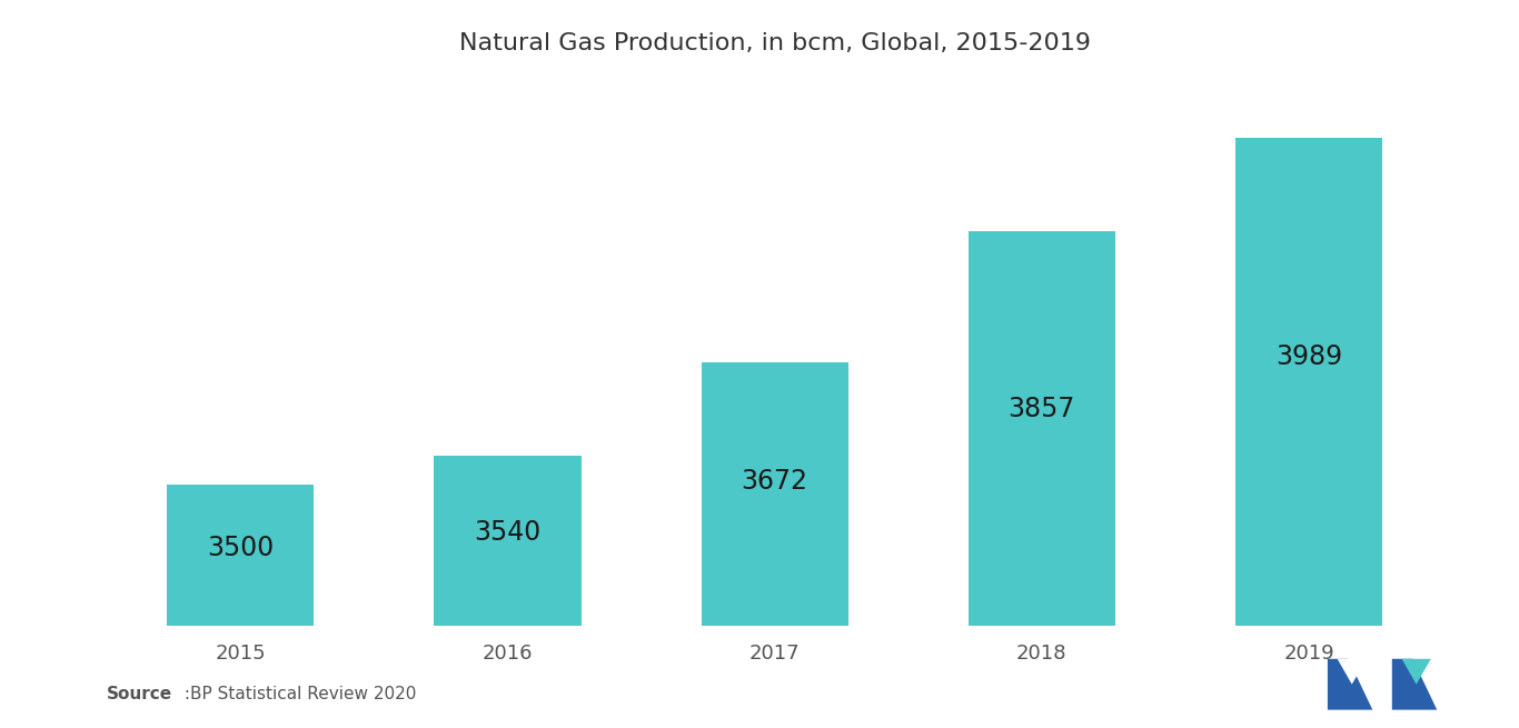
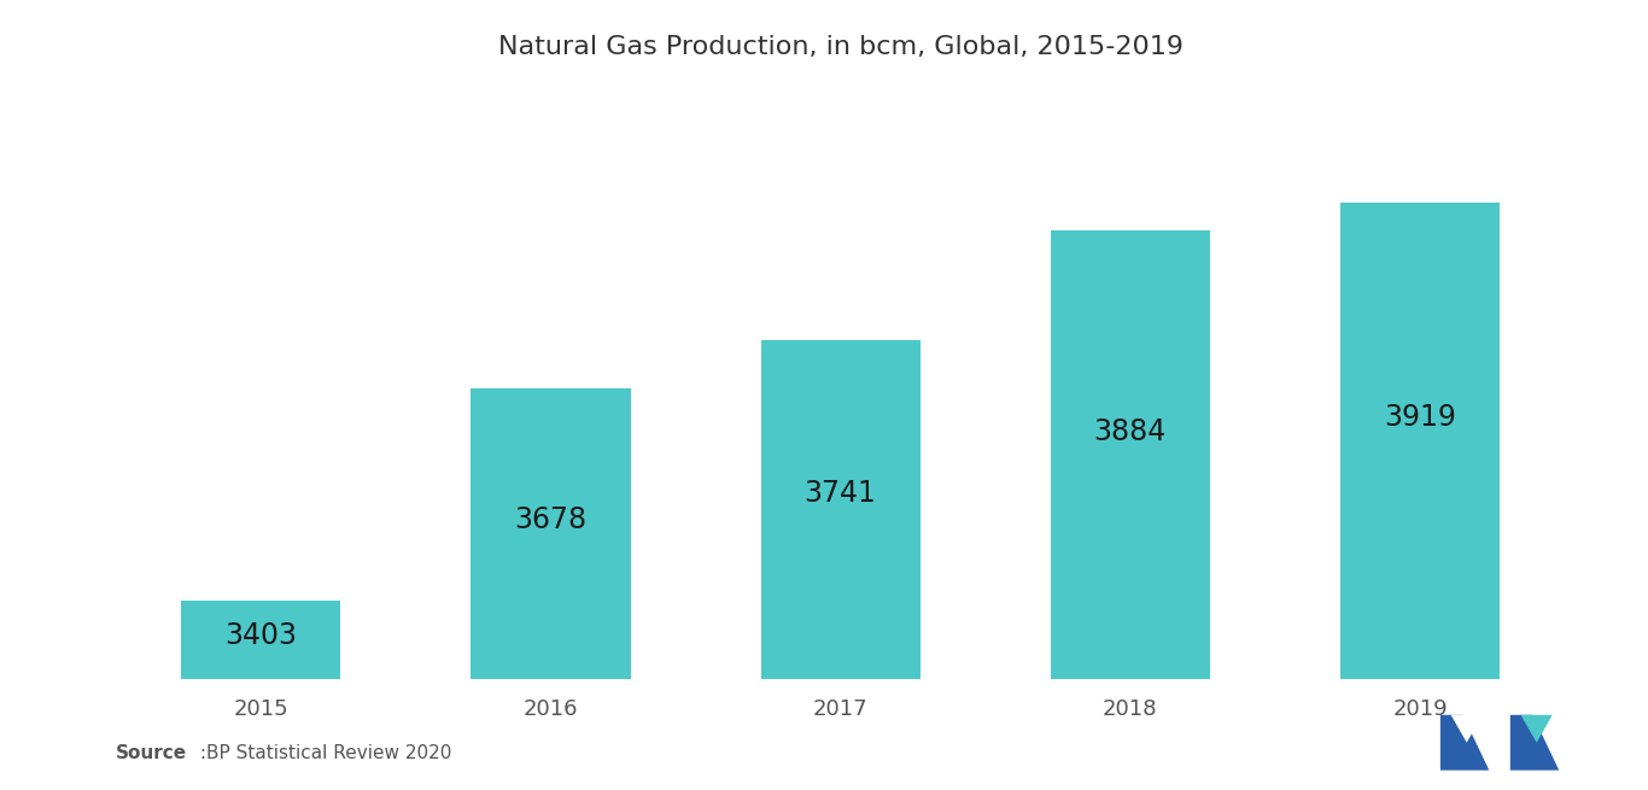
2015: 3500 -> 3403
2016: 3540 -> 3678
2017: 3672 -> 3741
2018: 3857 -> 3884
2019: 3989 -> 3919
